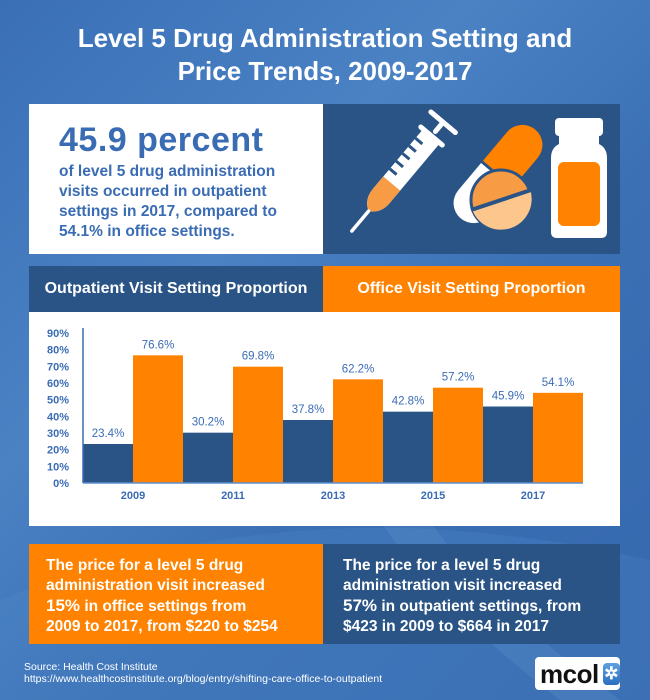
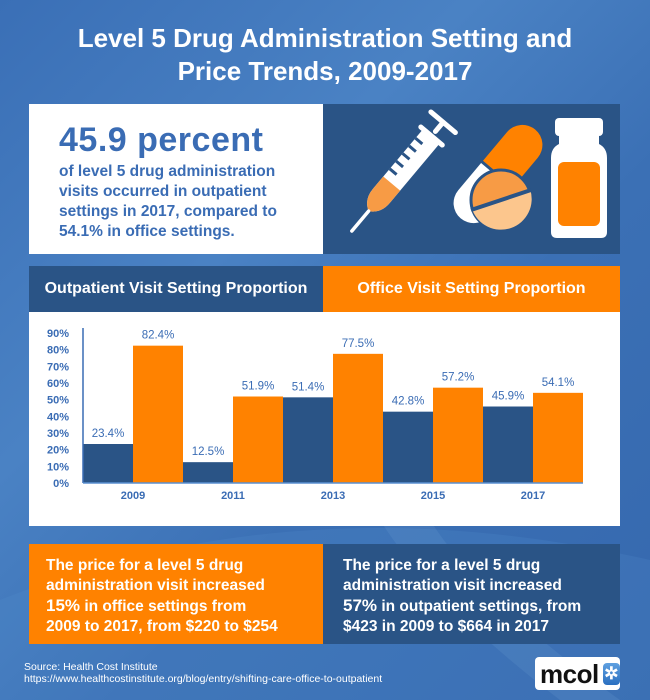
Office Visit Setting Proportion/2009: 76.6% -> 82.4%
Outpatient Visit Setting Proportion/2011: 30.2% -> 12.5%
Office Visit Setting Proportion/2011: 69.8% -> 51.9%
Outpatient Visit Setting Proportion/2013: 37.8% -> 51.4%
Office Visit Setting Proportion/2013: 62.2% -> 77.5%
